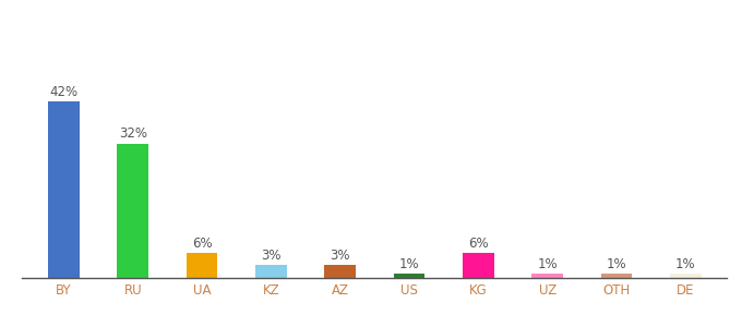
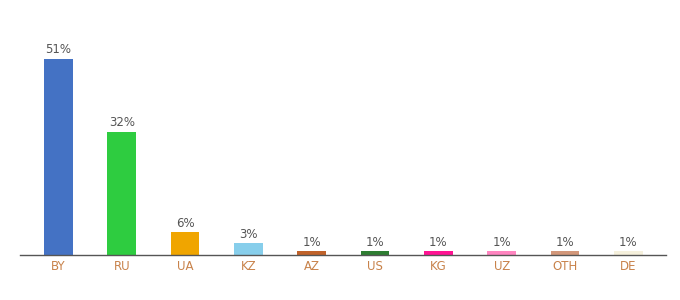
BY: 42% -> 51%
AZ: 3% -> 1%
KG: 6% -> 1%
